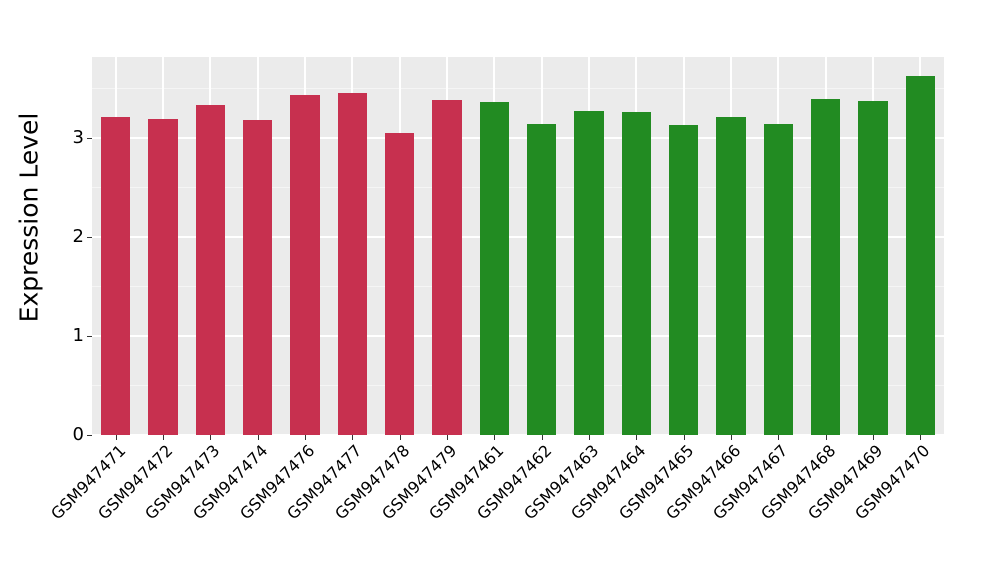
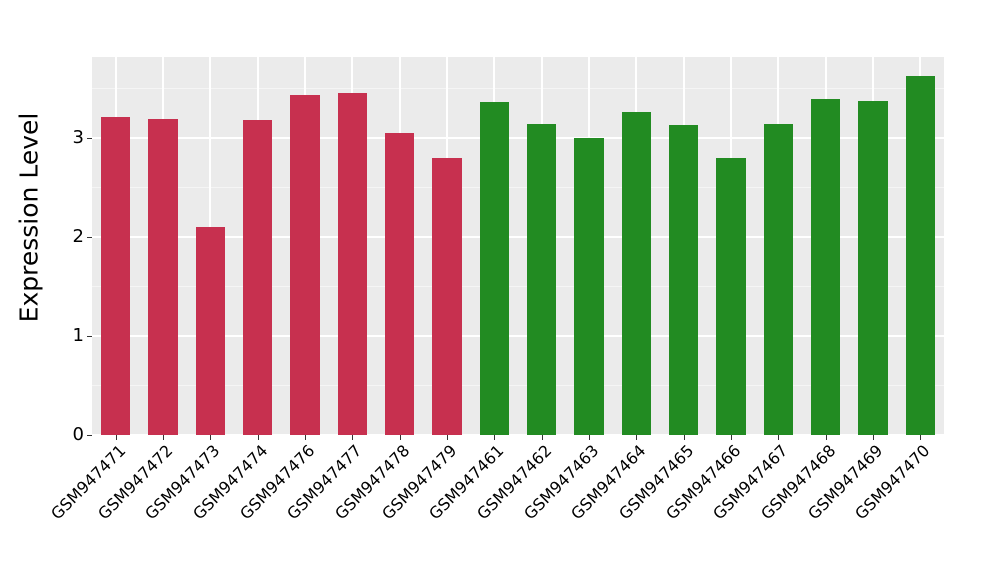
GSM947473: 3.3 -> 2.1
GSM947479: 3.4 -> 2.8
GSM947463: 3.3 -> 3.0
GSM947466: 3.2 -> 2.8
